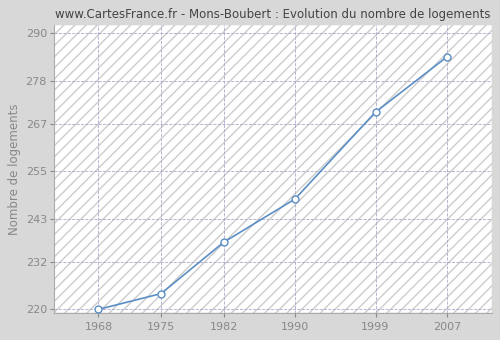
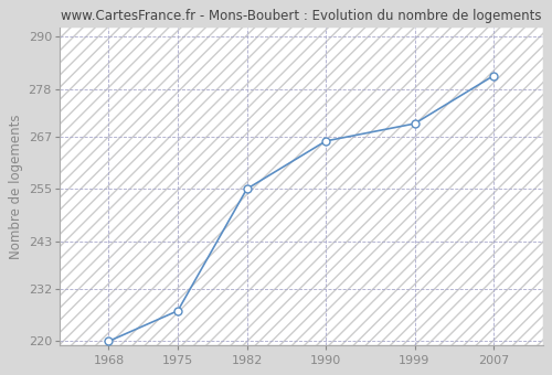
1975: 224 -> 227
1982: 237 -> 255
1990: 248 -> 266
2007: 284 -> 281
